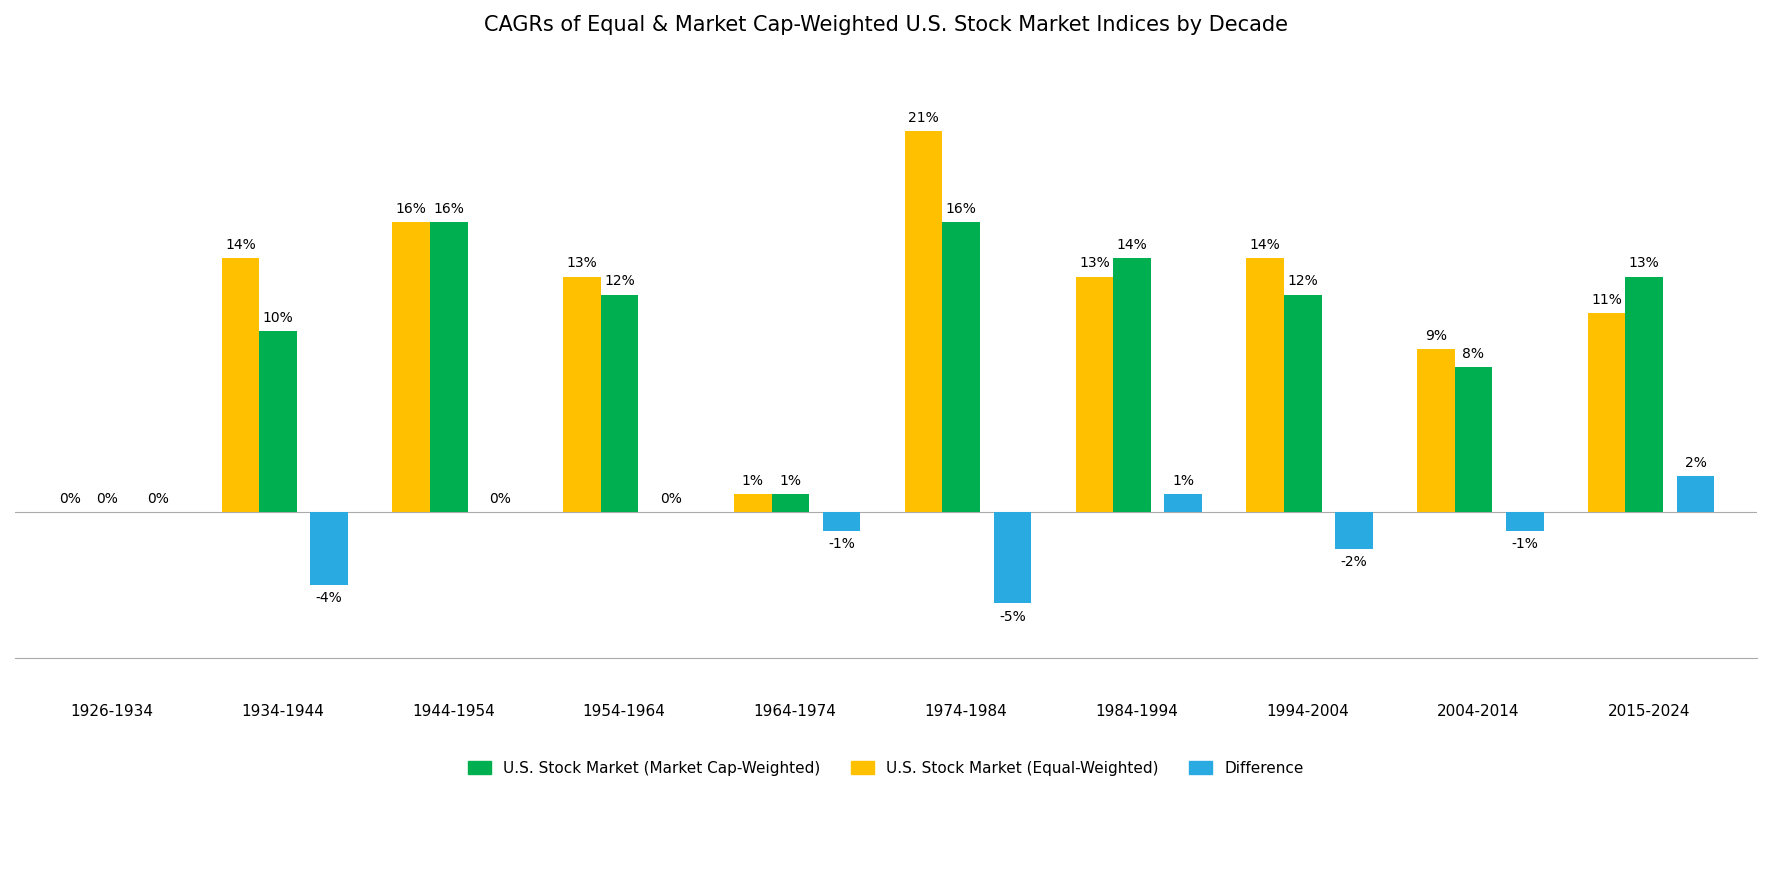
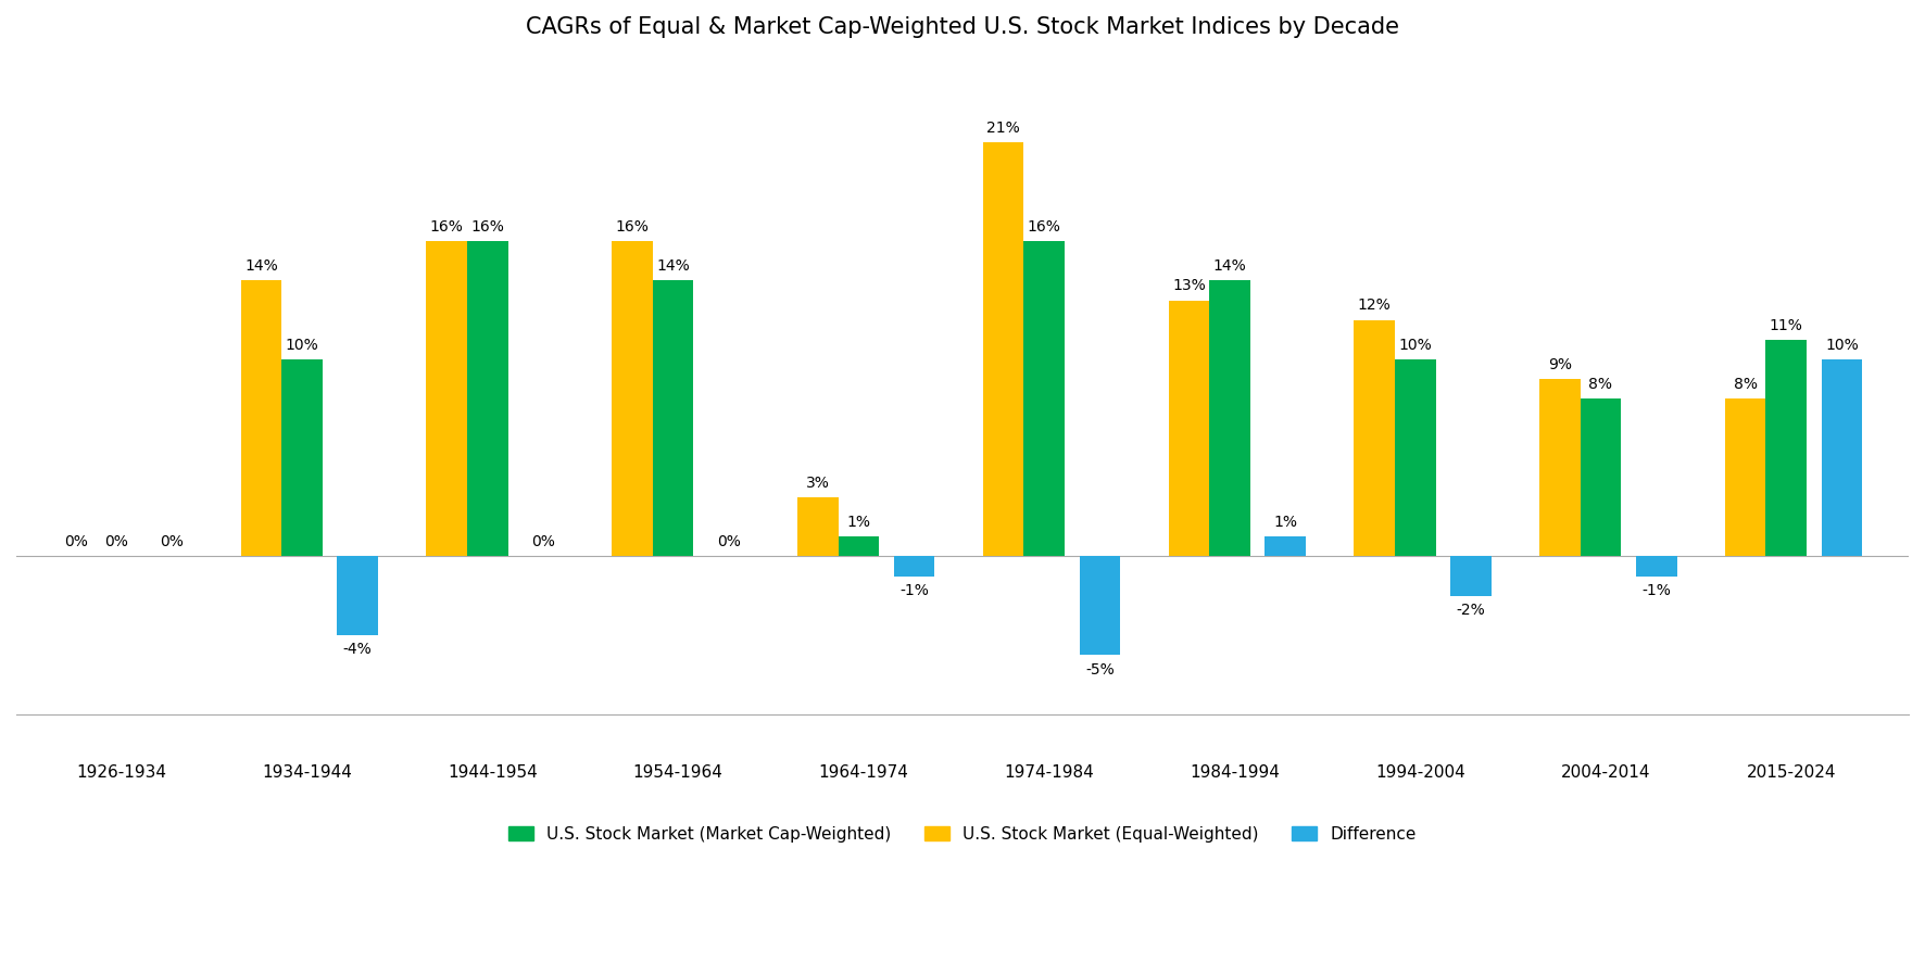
U.S. Stock Market (Equal-Weighted)/1954-1964: 13% -> 16%
U.S. Stock Market (Market Cap-Weighted)/1954-1964: 12% -> 14%
U.S. Stock Market (Equal-Weighted)/1964-1974: 1% -> 3%
U.S. Stock Market (Equal-Weighted)/1994-2004: 14% -> 12%
U.S. Stock Market (Market Cap-Weighted)/1994-2004: 12% -> 10%
U.S. Stock Market (Equal-Weighted)/2015-2024: 11% -> 8%
U.S. Stock Market (Market Cap-Weighted)/2015-2024: 13% -> 11%
Difference/2015-2024: 2% -> 10%
